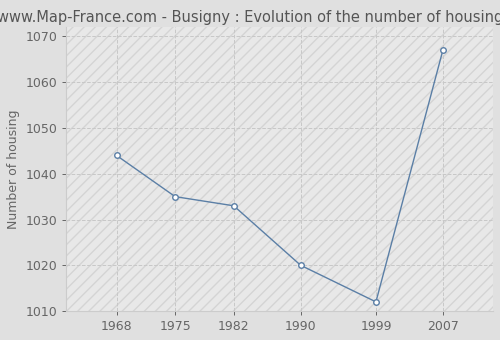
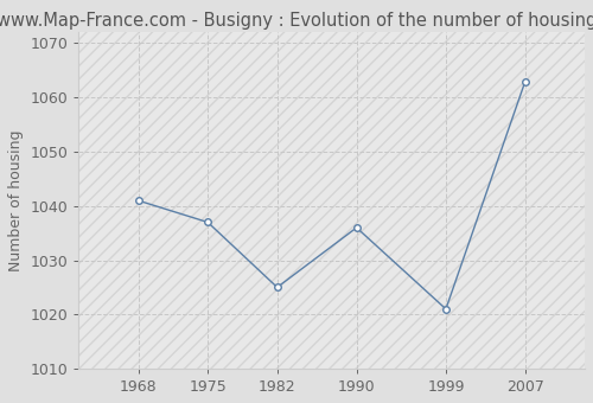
1968: 1044 -> 1041
1975: 1035 -> 1037
1982: 1033 -> 1025
1990: 1020 -> 1036
1999: 1012 -> 1021
2007: 1067 -> 1063
